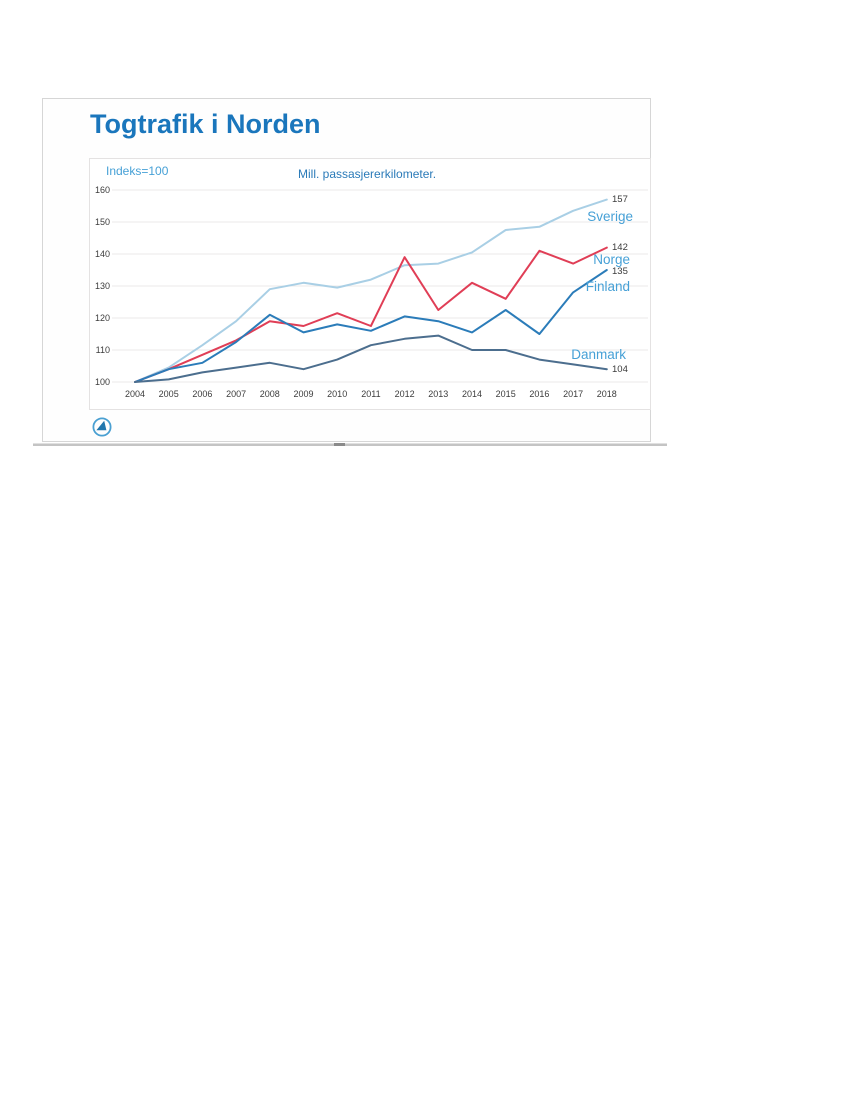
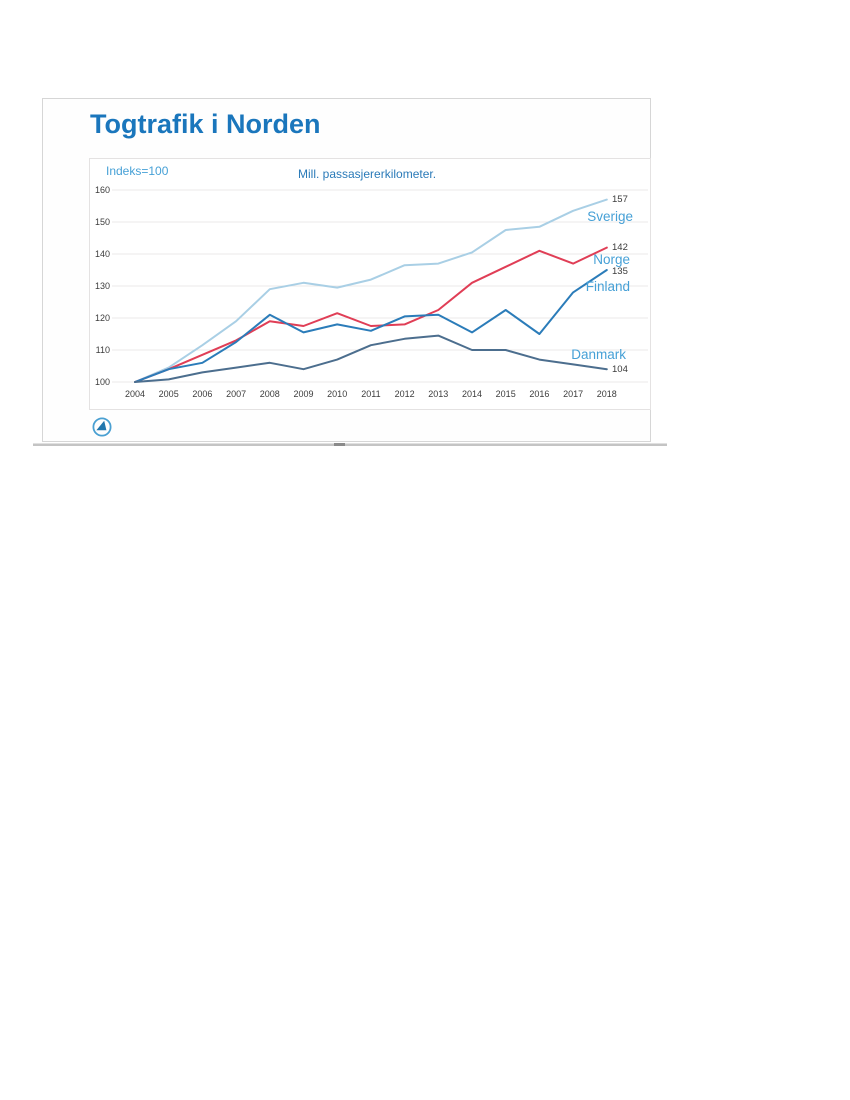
Norge/2012: 139 -> 118
Finland/2013: 119 -> 121
Norge/2015: 126 -> 136
